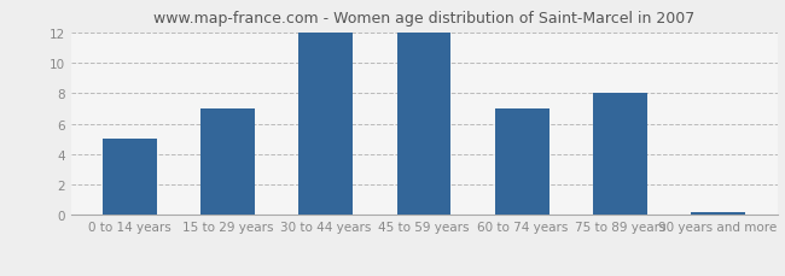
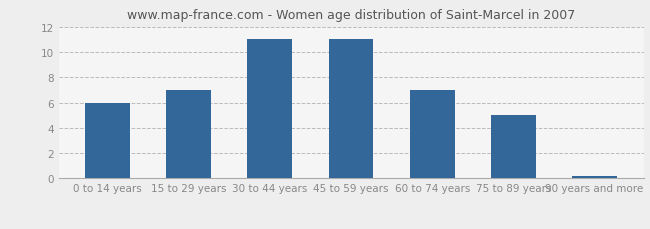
0 to 14 years: 5.0 -> 6.0
30 to 44 years: 12.0 -> 11.0
45 to 59 years: 12.0 -> 11.0
75 to 89 years: 8.0 -> 5.0
